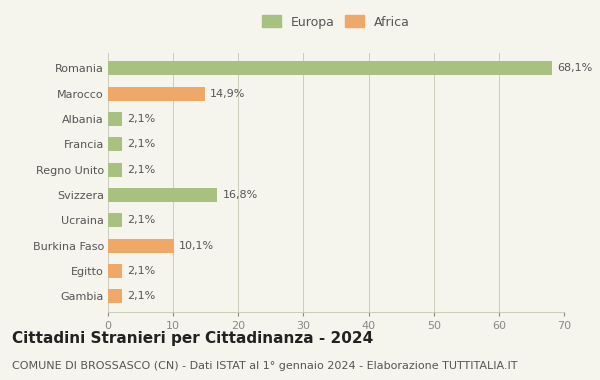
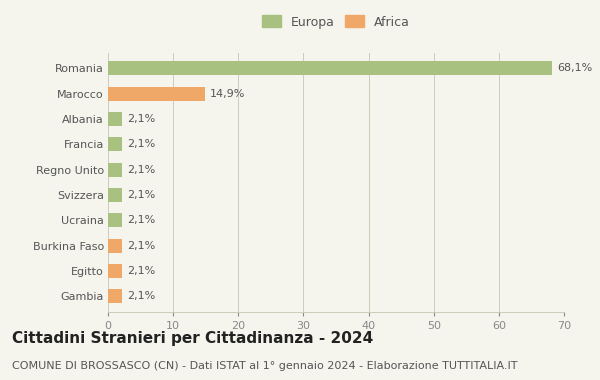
Svizzera: 16,8% -> 2,1%
Burkina Faso: 10,1% -> 2,1%
